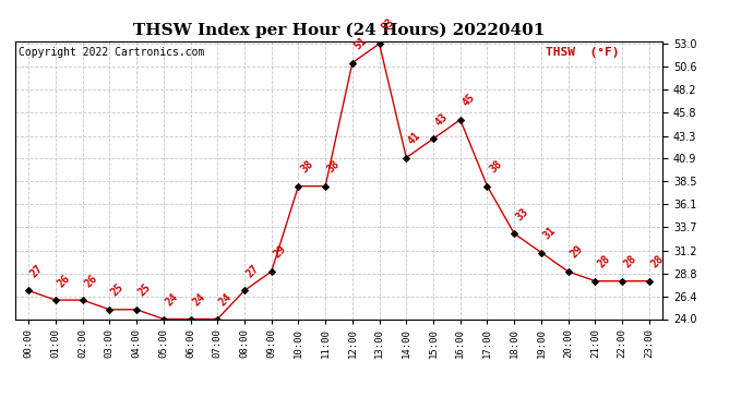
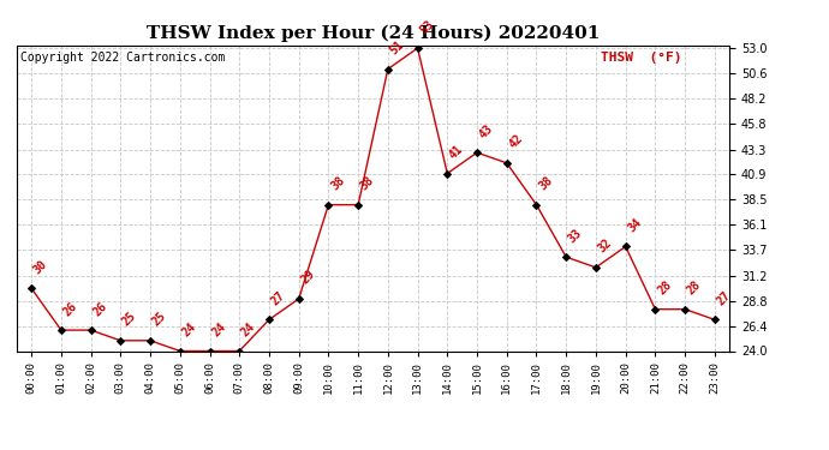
00:00: 27 -> 30
16:00: 45 -> 42
19:00: 31 -> 32
20:00: 29 -> 34
23:00: 28 -> 27
